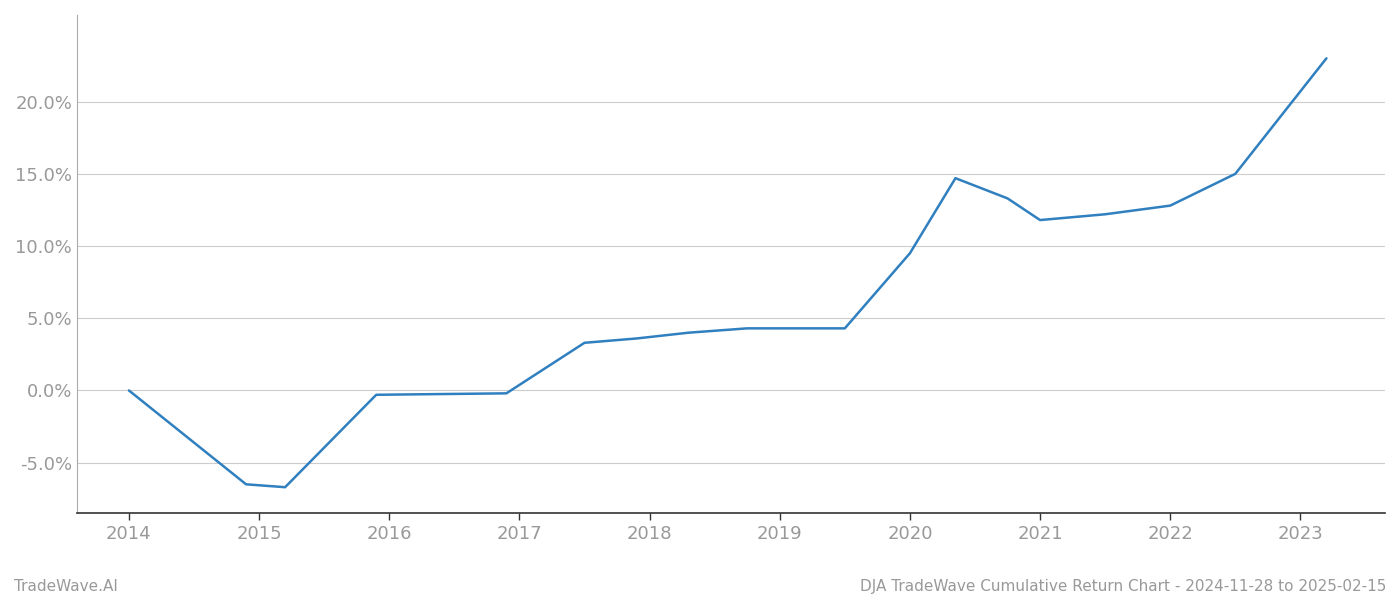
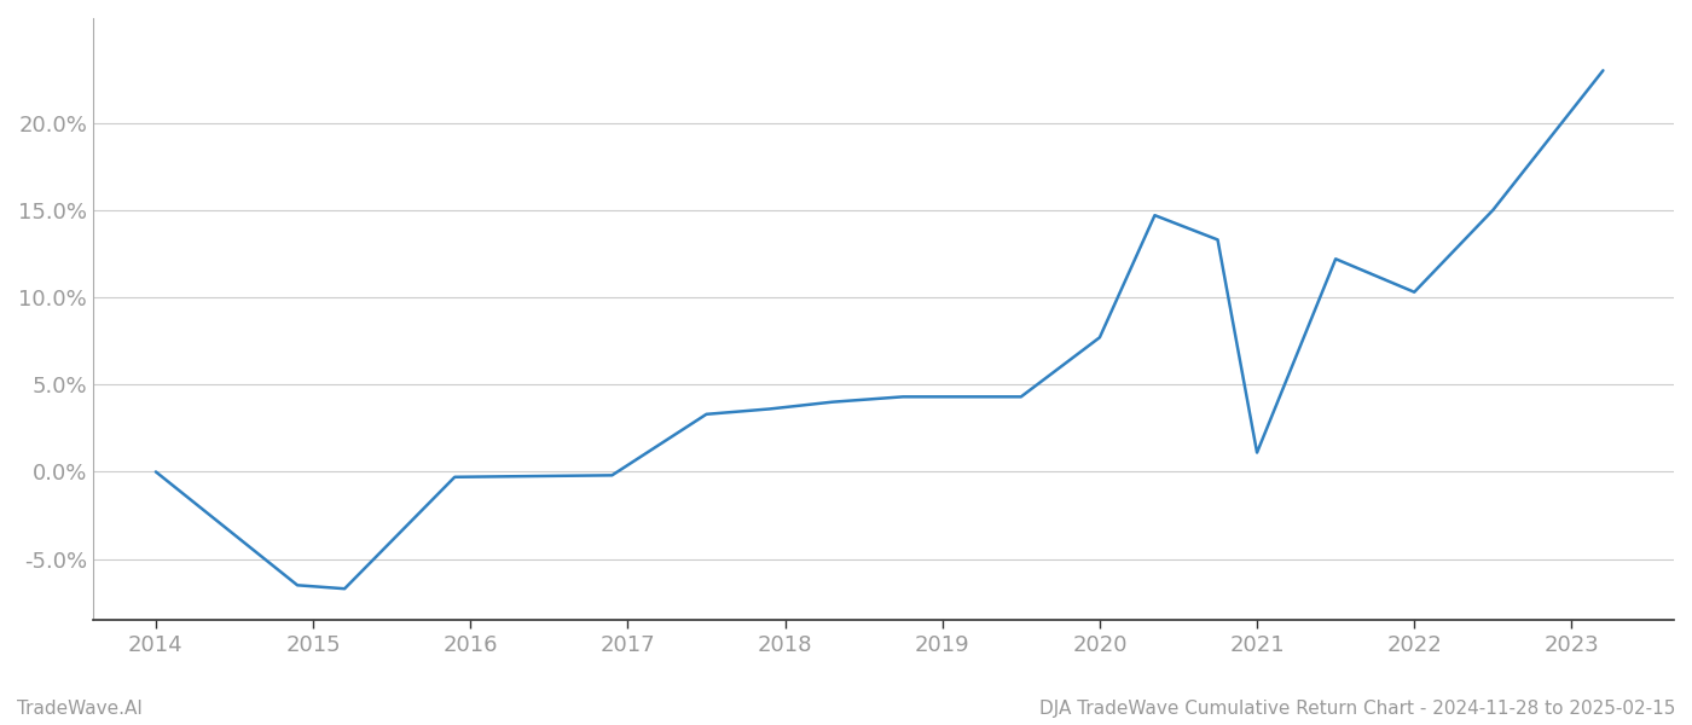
2020: 9.5% -> 7.7%
2021: 11.8% -> 1.1%
2022: 12.8% -> 10.3%
